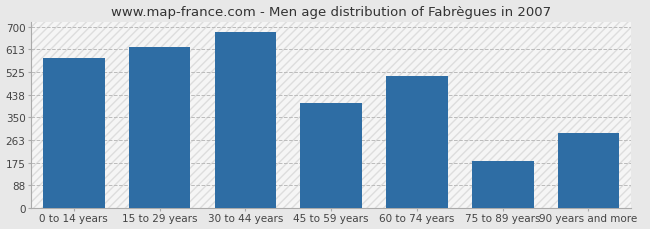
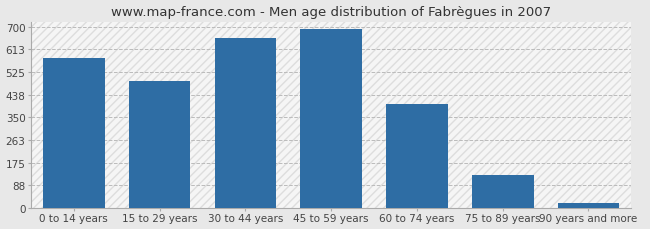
15 to 29 years: 620 -> 490
30 to 44 years: 680 -> 655
45 to 59 years: 405 -> 690
60 to 74 years: 510 -> 400
75 to 89 years: 180 -> 128
90 years and more: 290 -> 18
